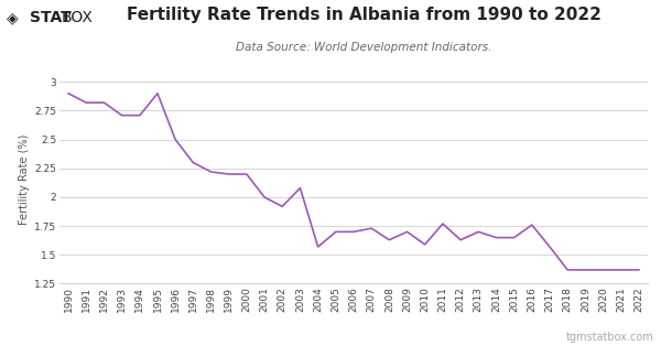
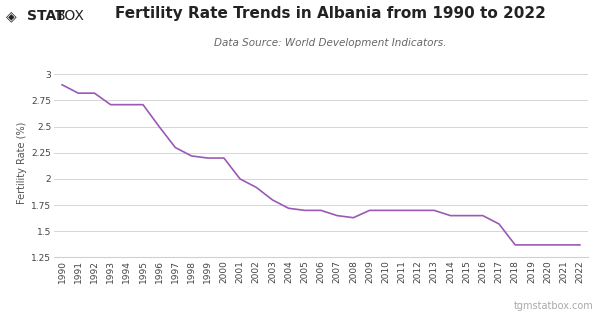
1995: 2.90 -> 2.71
2003: 2.08 -> 1.80
2004: 1.57 -> 1.72
2007: 1.73 -> 1.65
2010: 1.59 -> 1.70
2011: 1.77 -> 1.70
2012: 1.63 -> 1.70
2016: 1.76 -> 1.65
